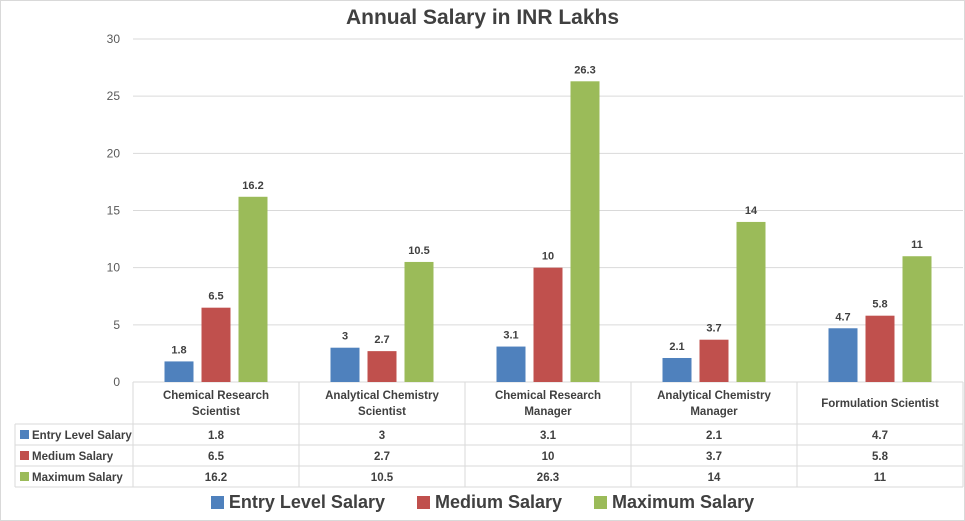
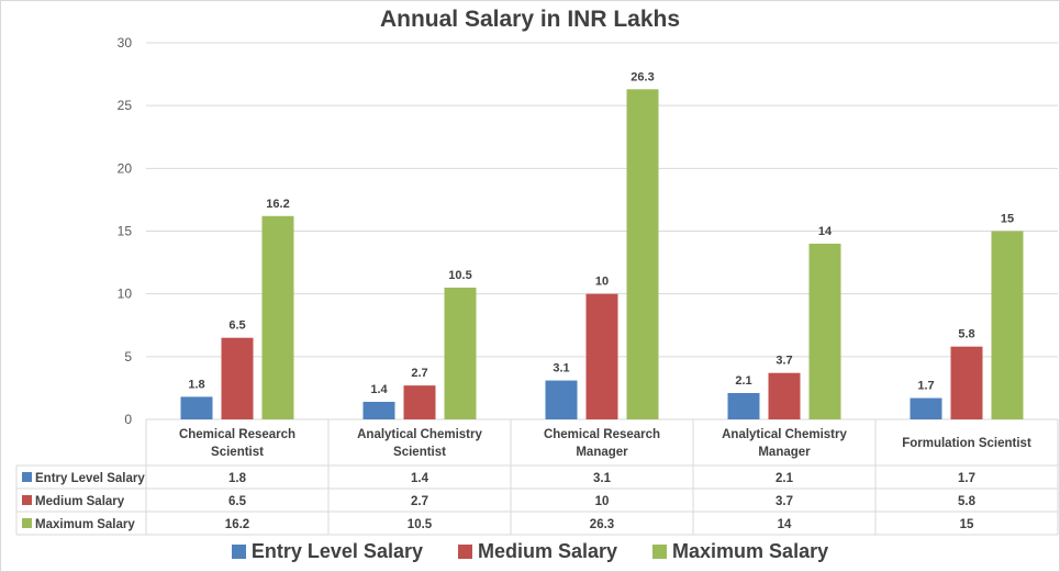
Entry Level Salary/Analytical Chemistry Scientist: 3 -> 1.4
Entry Level Salary/Formulation Scientist: 4.7 -> 1.7
Maximum Salary/Formulation Scientist: 11 -> 15
